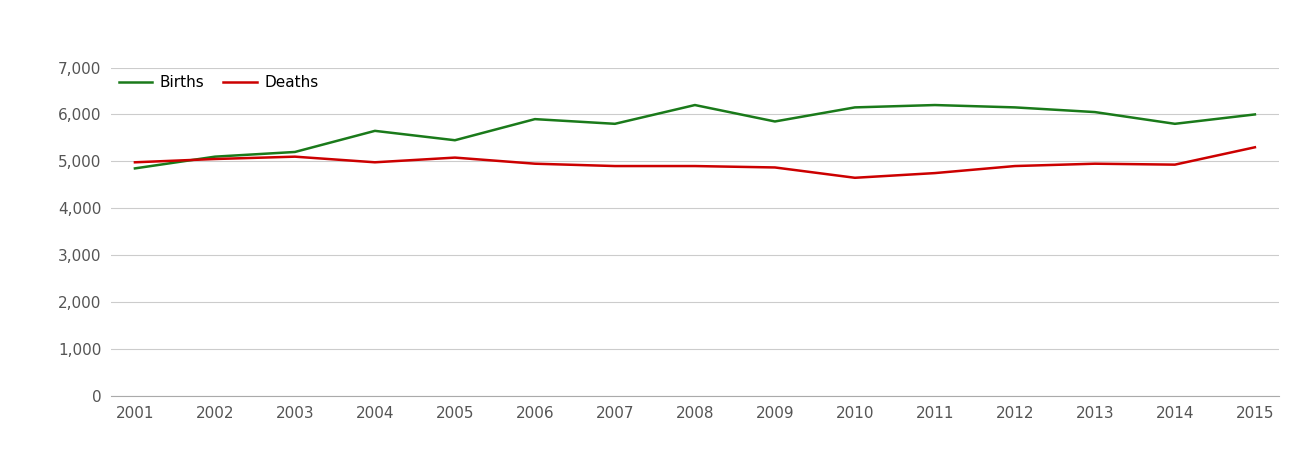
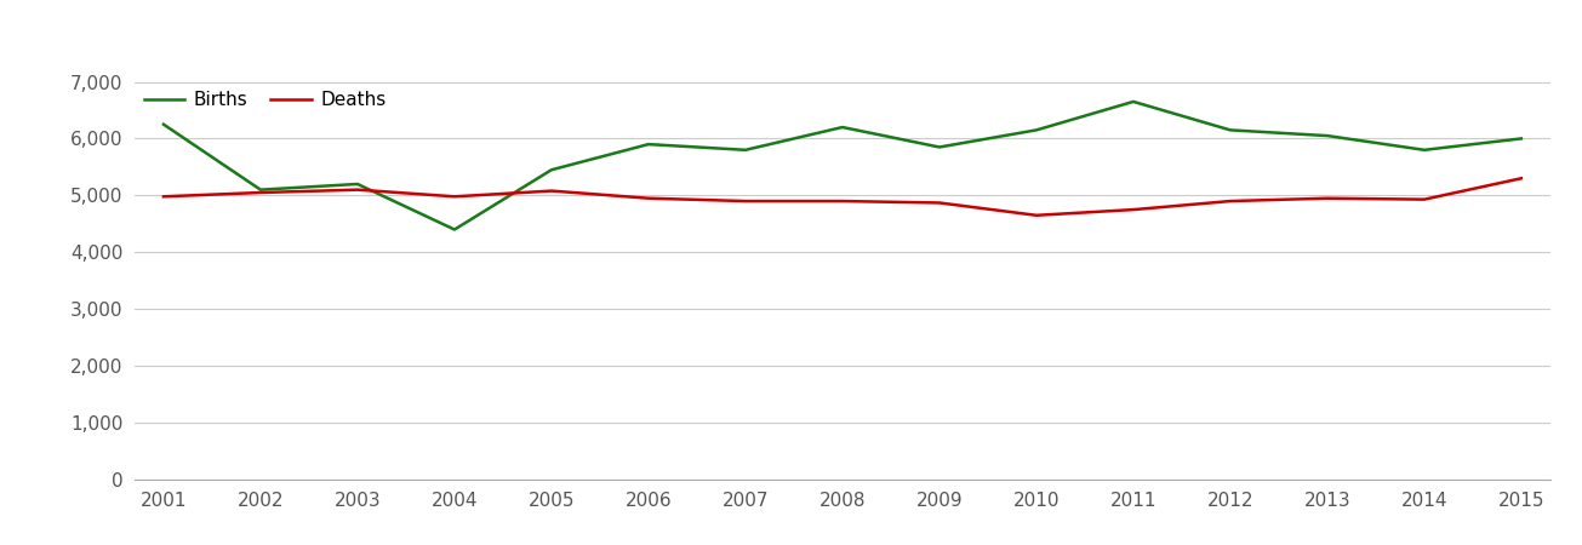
Births/2001: 4,850 -> 6,250
Births/2004: 5,650 -> 4,400
Births/2011: 6,200 -> 6,650
